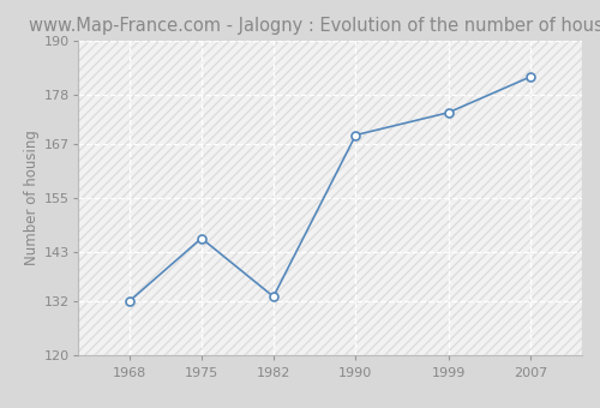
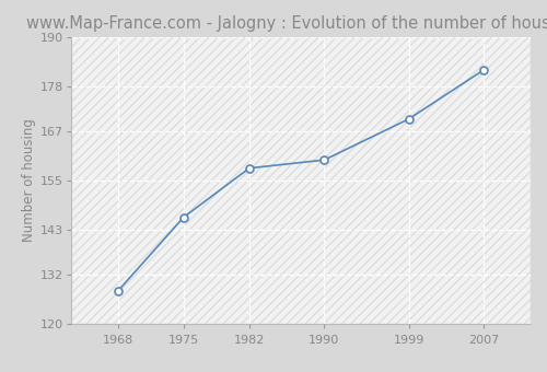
1968: 132 -> 128
1982: 133 -> 158
1990: 169 -> 160
1999: 174 -> 170
